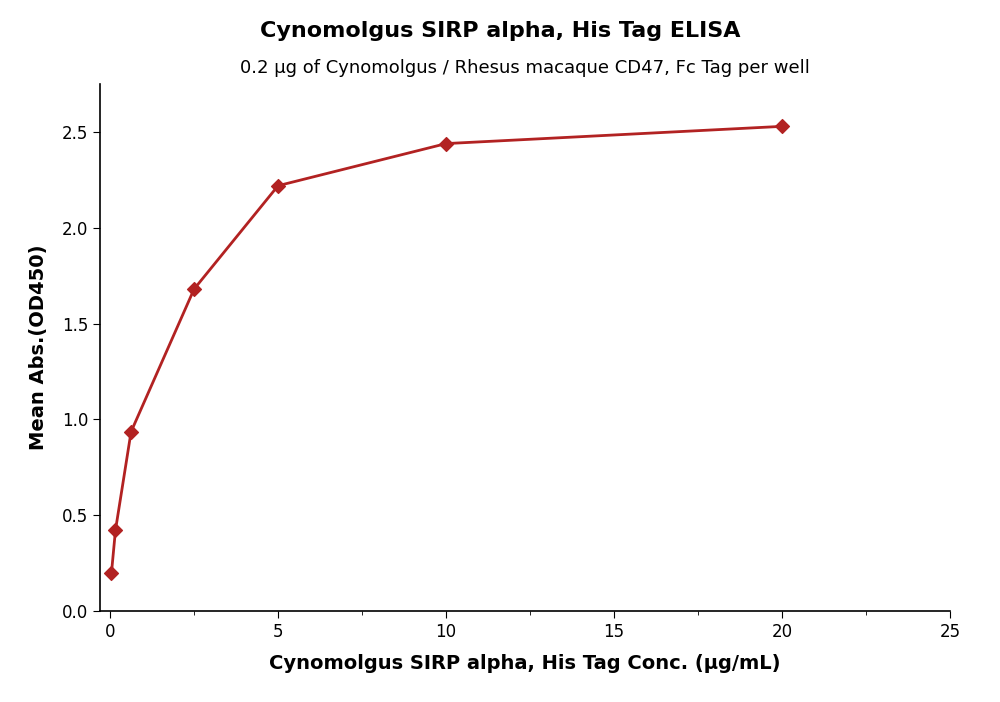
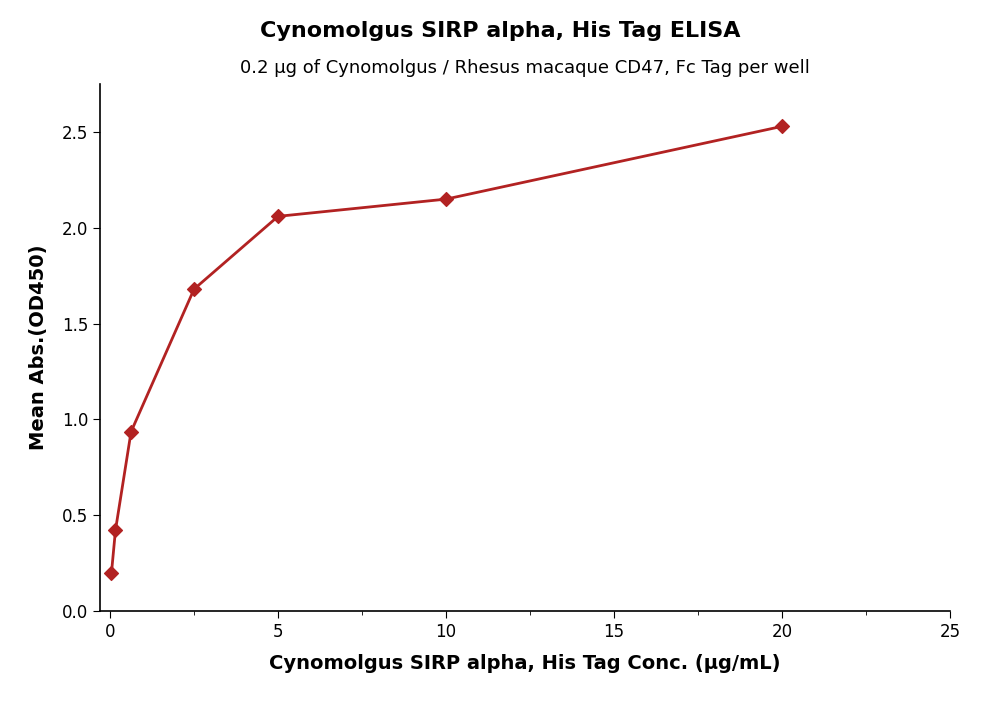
5: 2.22 -> 2.06
10: 2.44 -> 2.15
